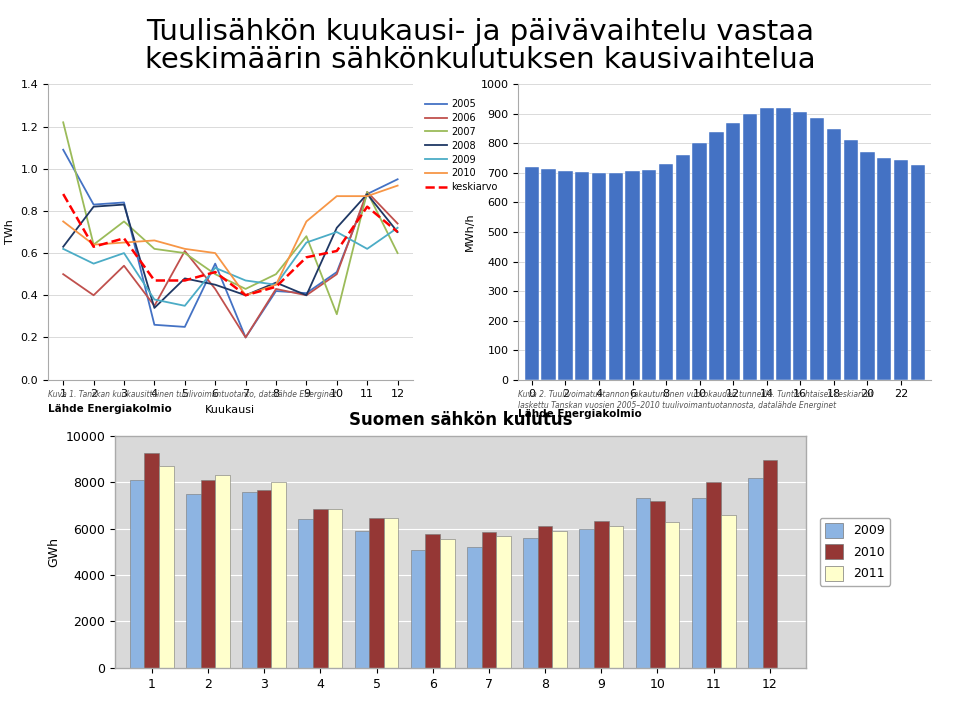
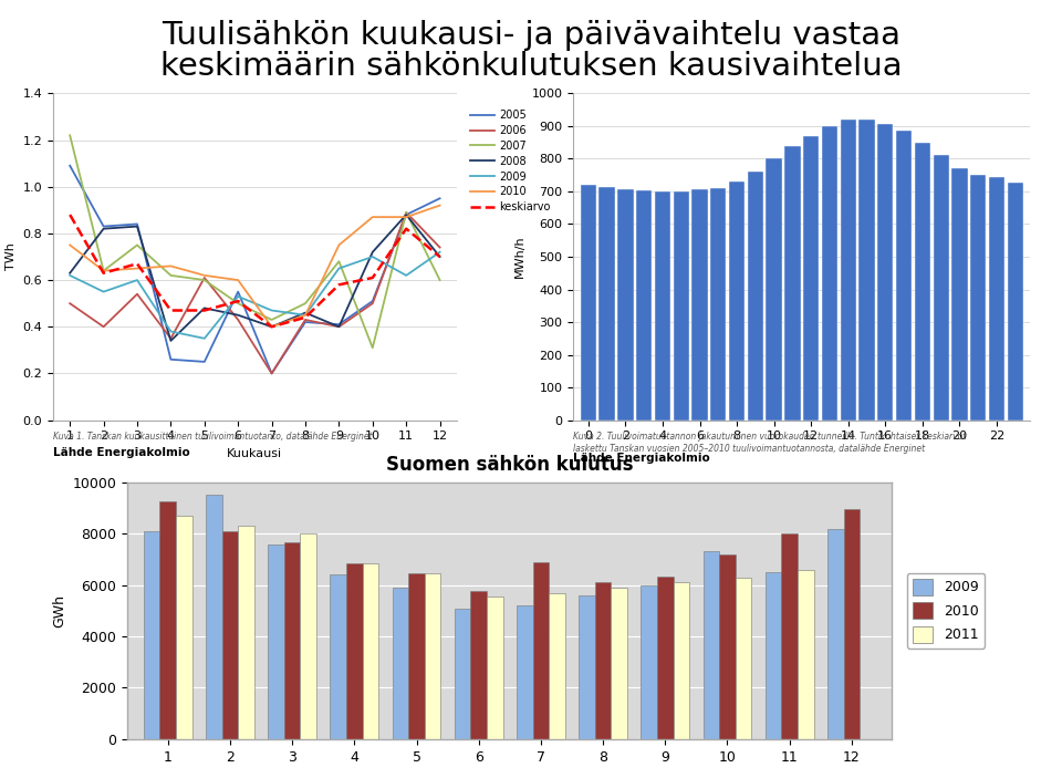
Suomen sähkön kulutus/2009/2: 7500 -> 9500
Suomen sähkön kulutus/2010/7: 5850 -> 6900
Suomen sähkön kulutus/2009/11: 7300 -> 6500
